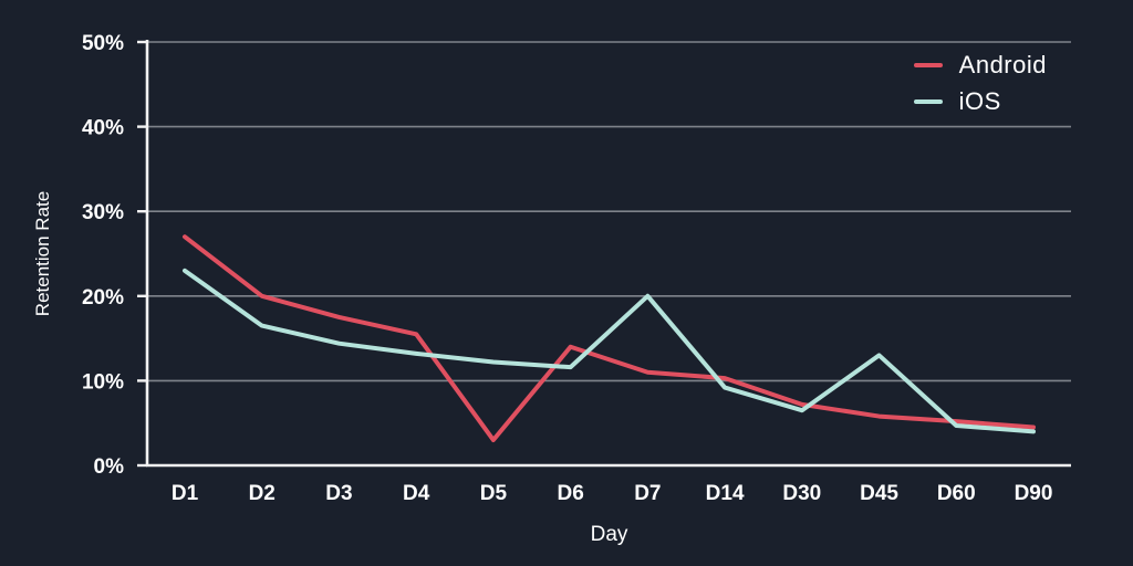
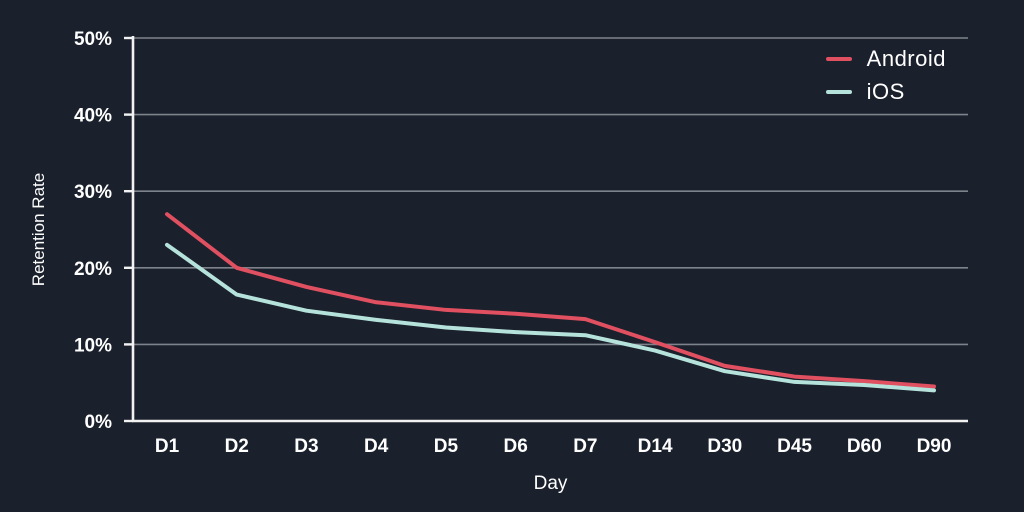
Android/D5: 3% -> 14%
Android/D7: 11% -> 13%
iOS/D7: 20% -> 11%
iOS/D45: 13% -> 5%
